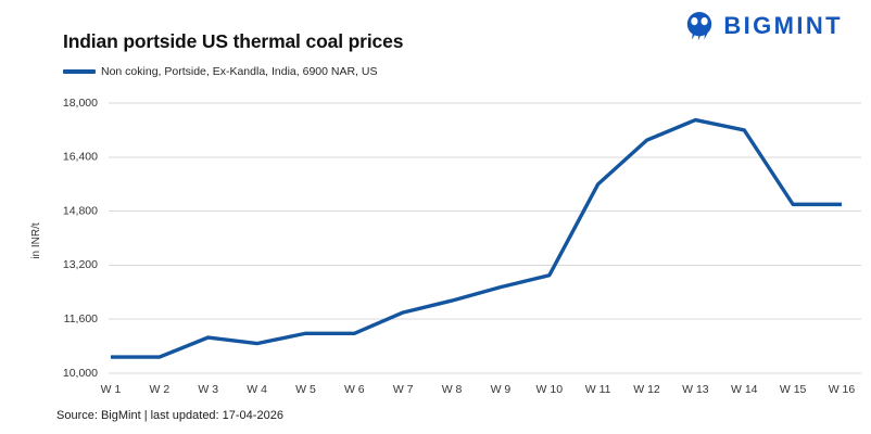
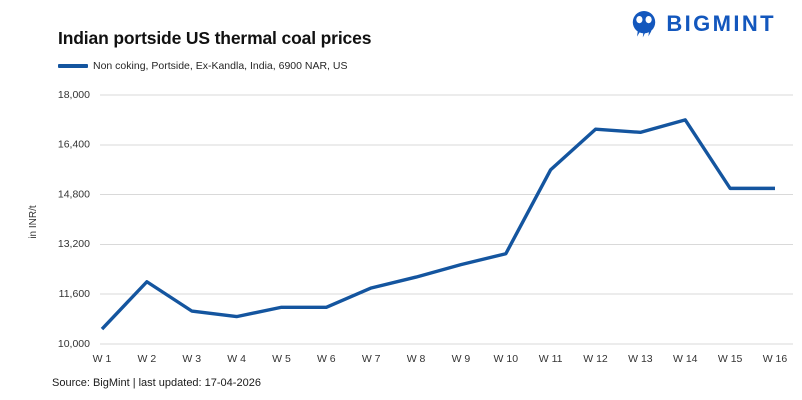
W 2: 10500 -> 12000
W 13: 17500 -> 16800
